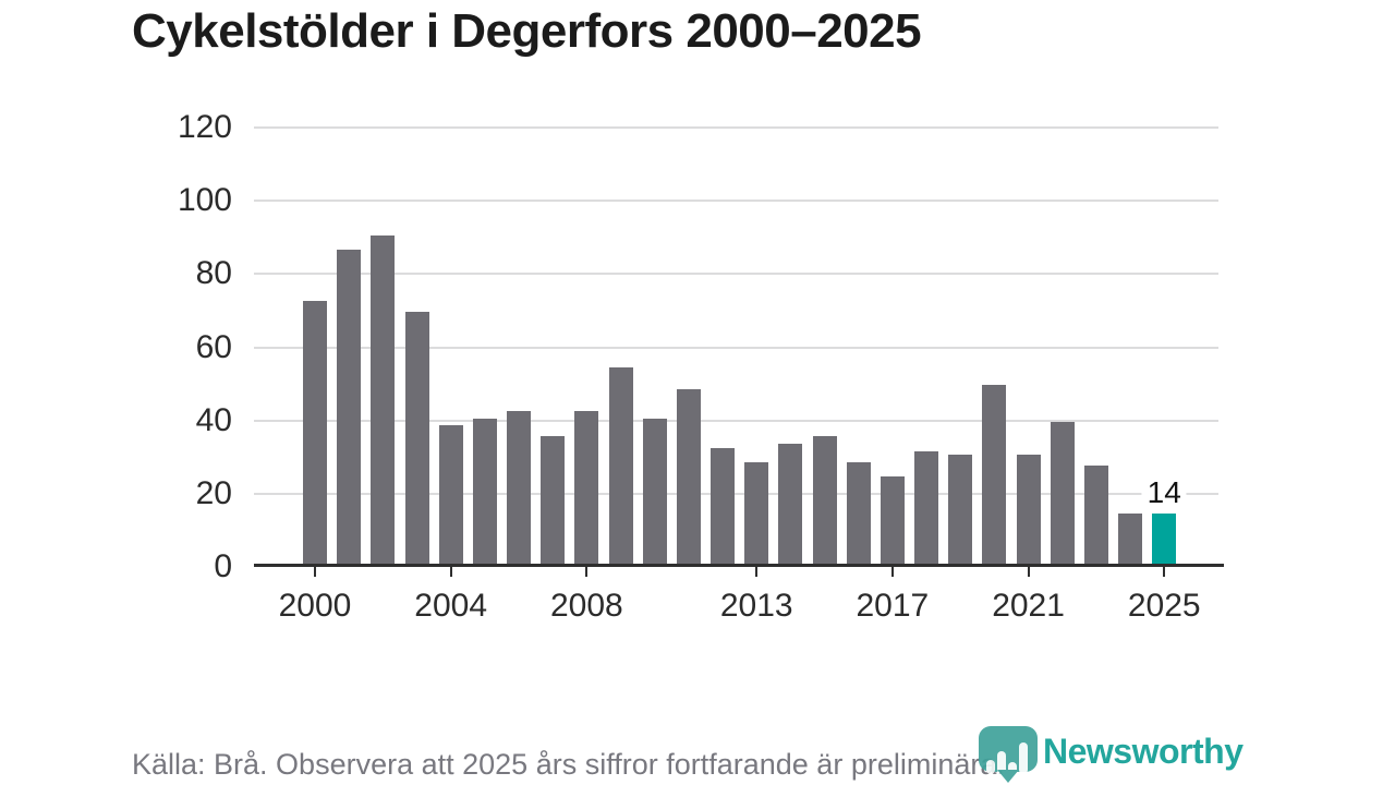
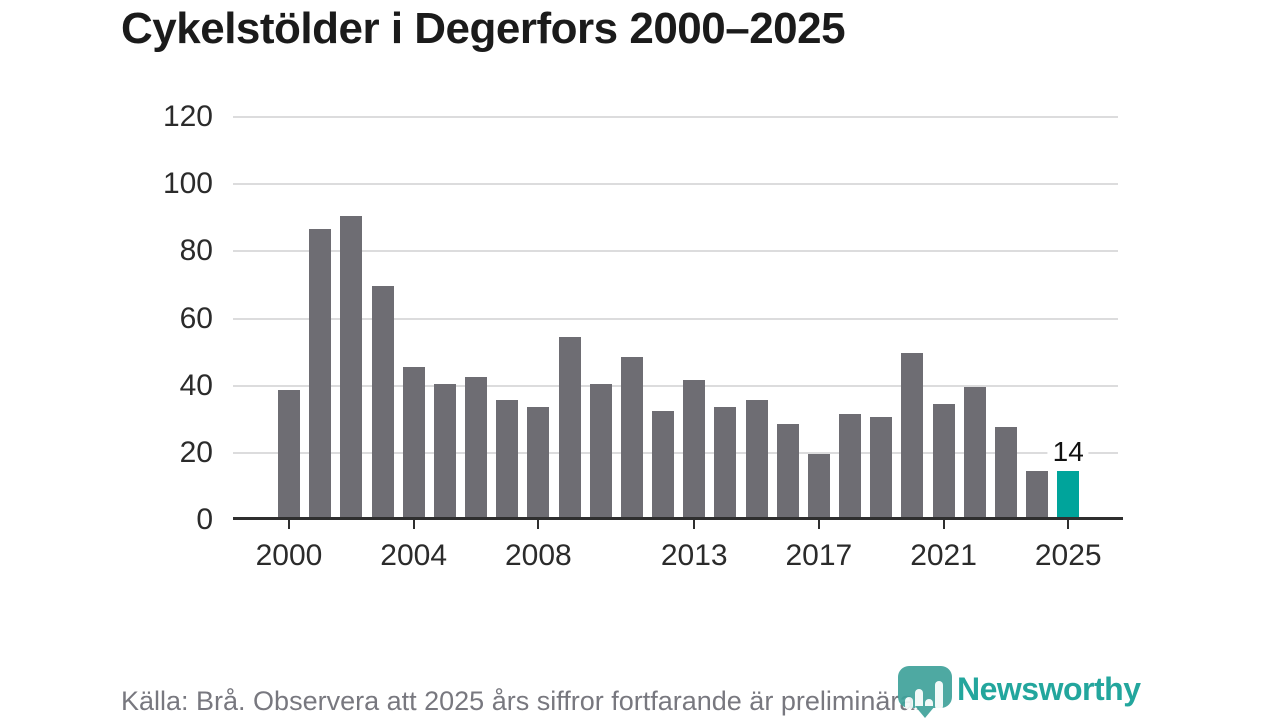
2000: 72 -> 38
2004: 38 -> 45
2008: 42 -> 33
2013: 28 -> 41
2017: 24 -> 19
2021: 30 -> 34
